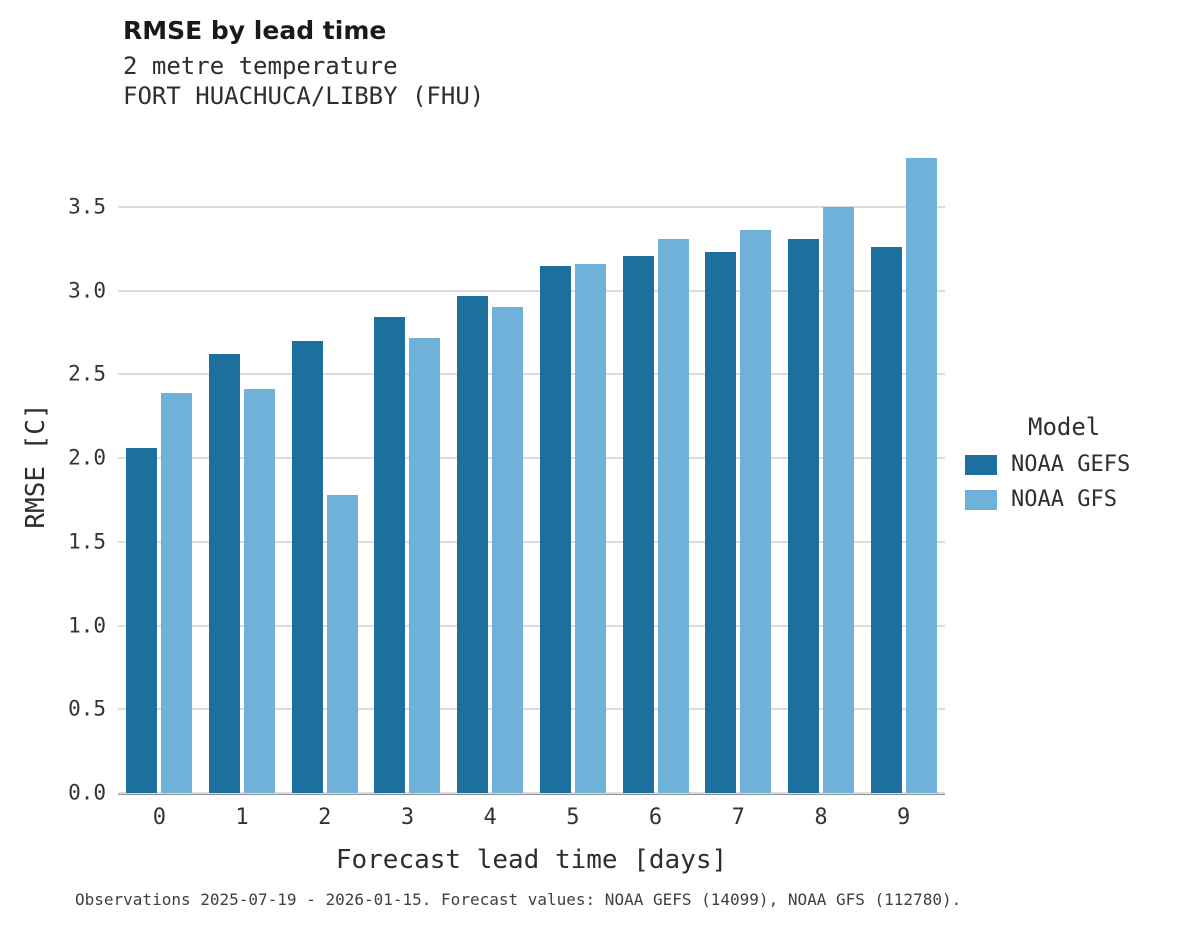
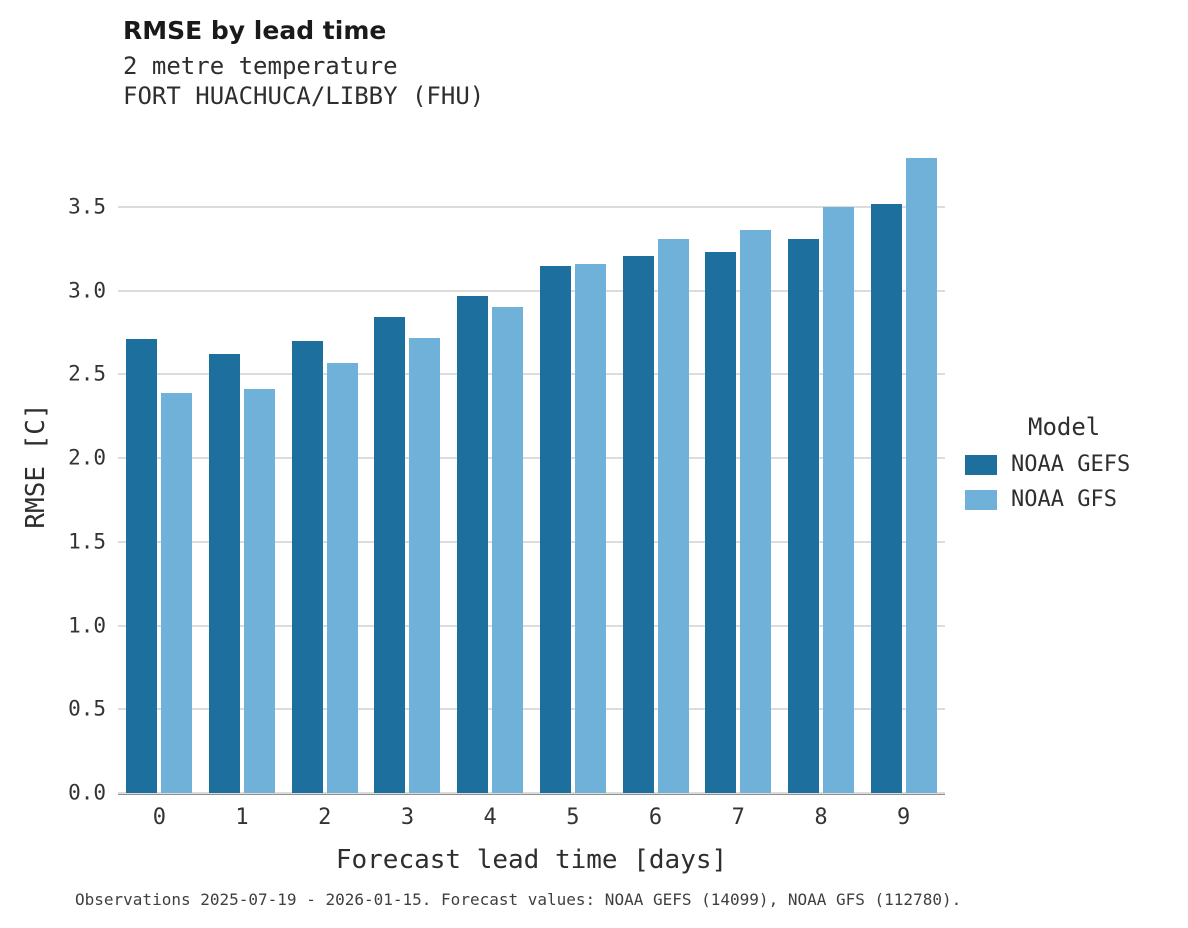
NOAA GEFS/0: 2.06 -> 2.71
NOAA GFS/2: 1.78 -> 2.57
NOAA GEFS/9: 3.26 -> 3.52
